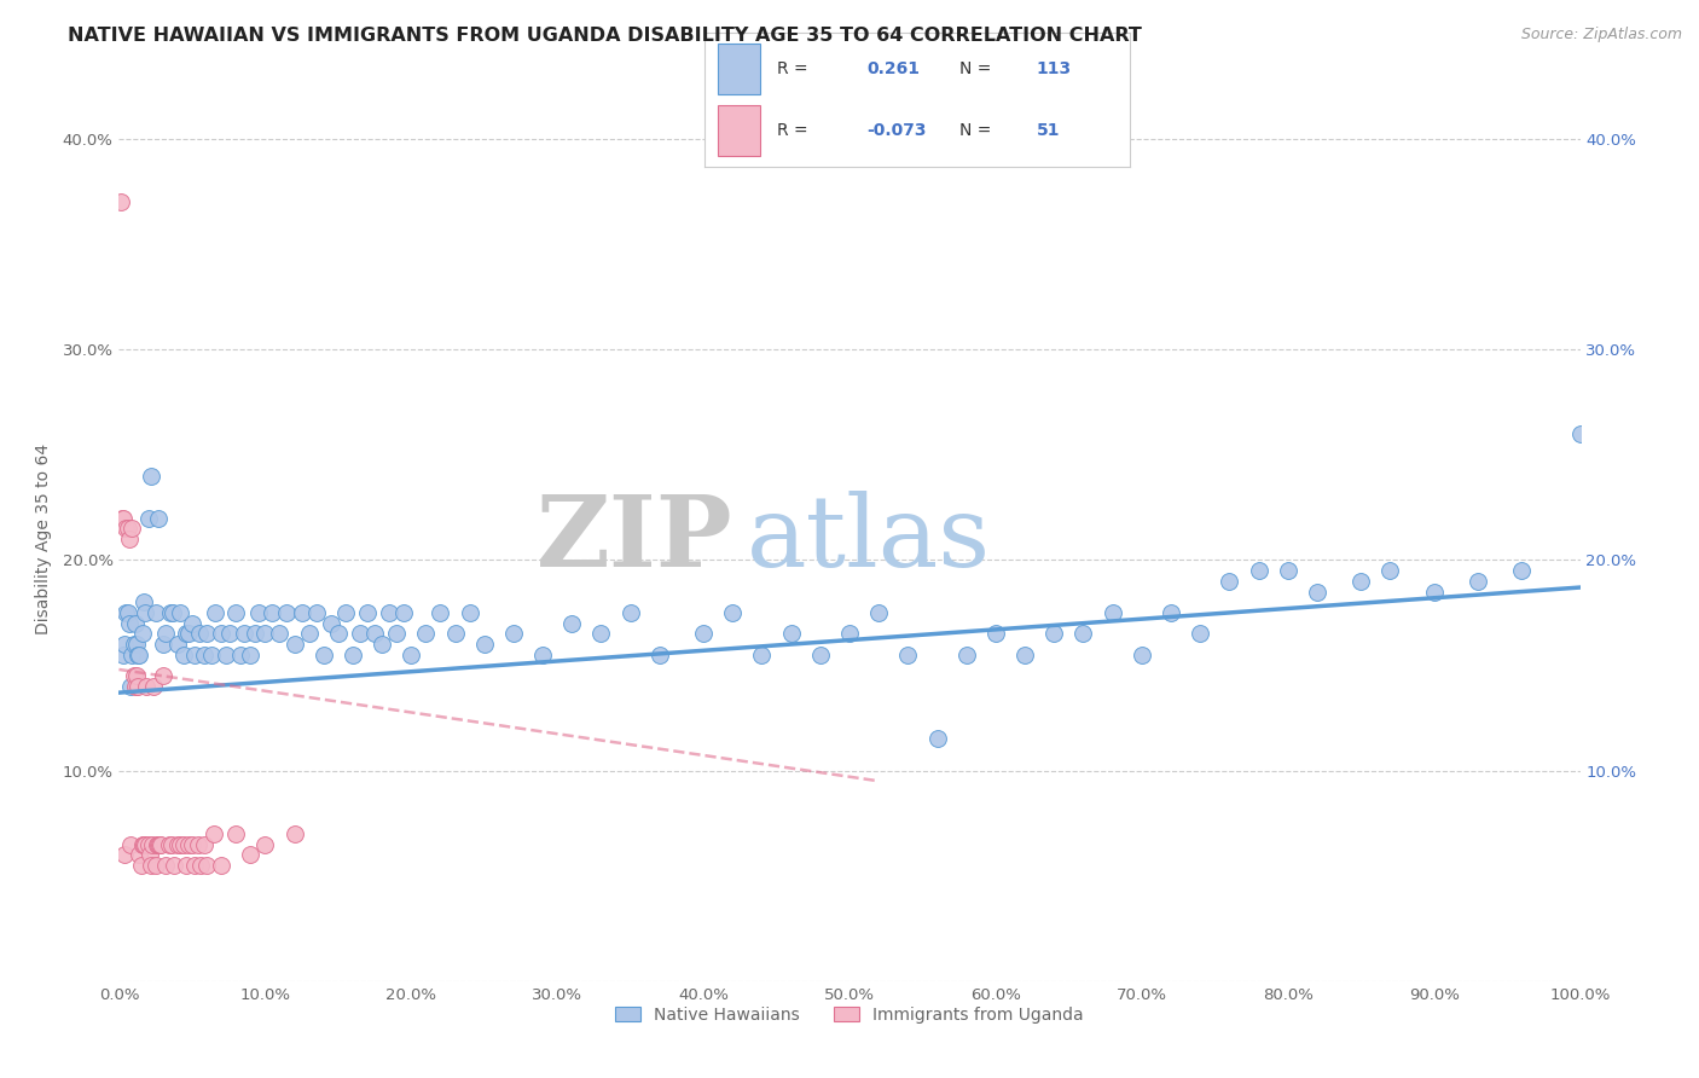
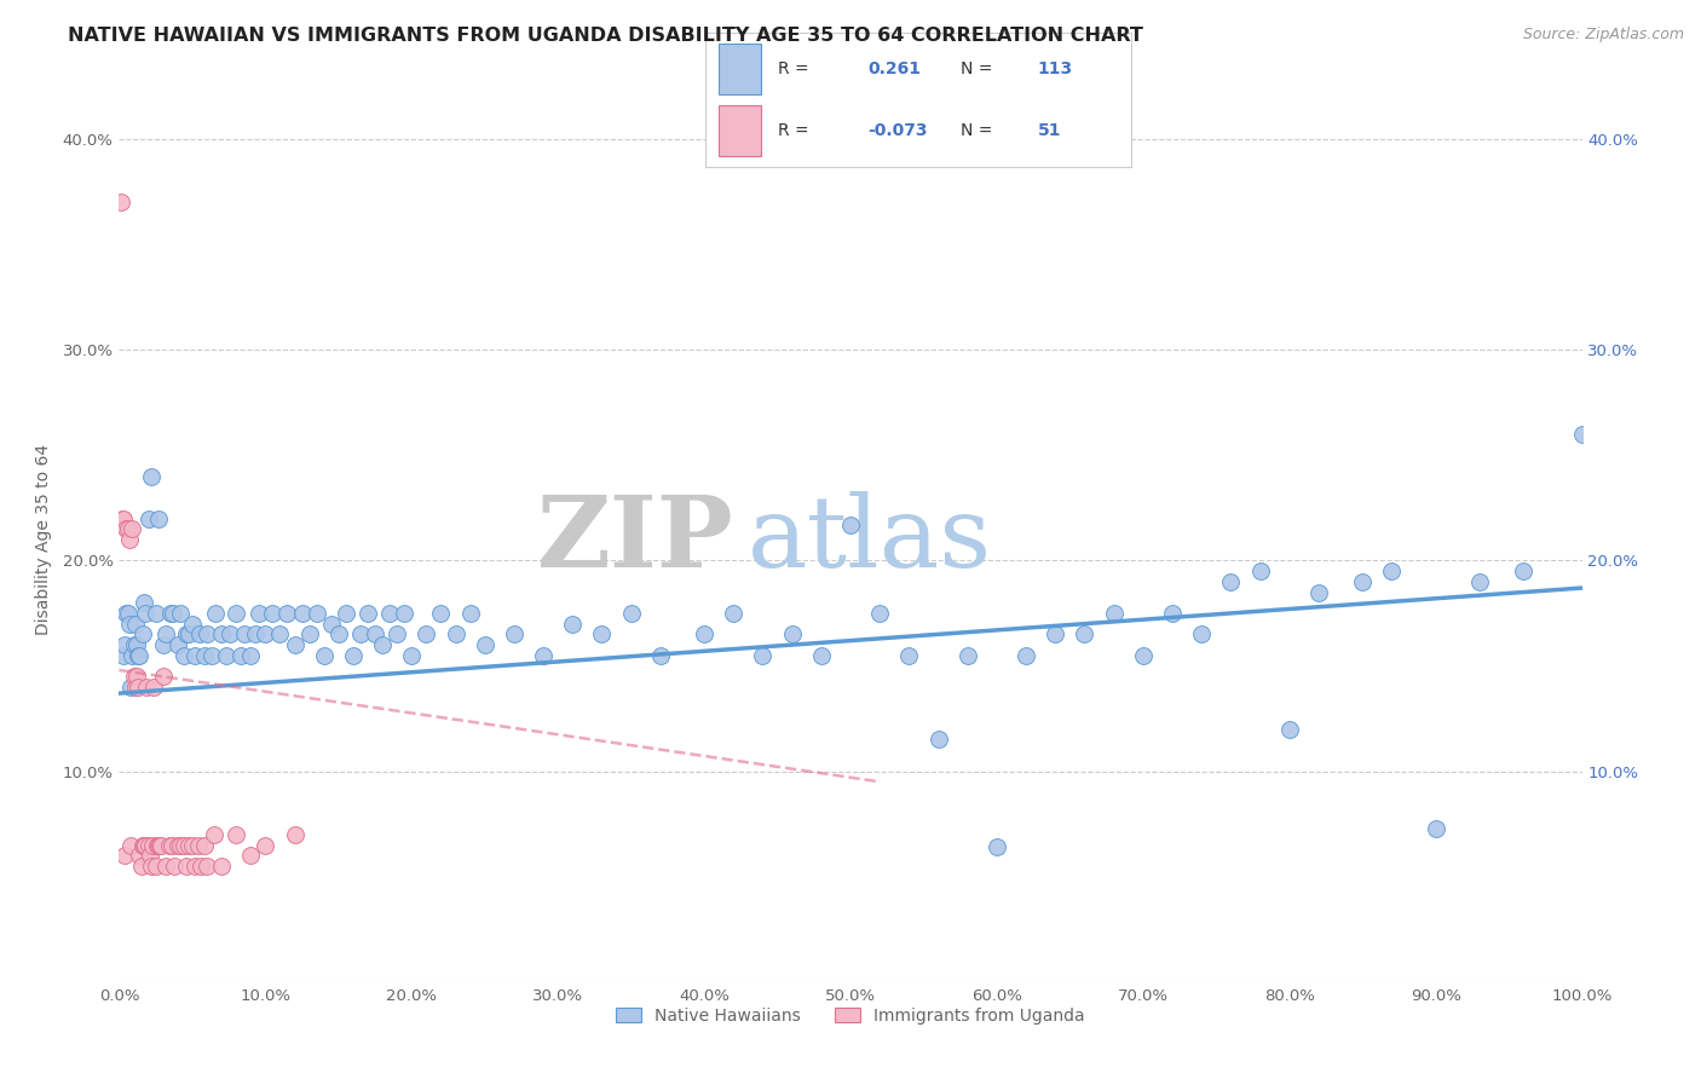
Native Hawaiians/50.0%: 16.5% -> 21.7%
Native Hawaiians/60.0%: 16.5% -> 6.4%
Native Hawaiians/80.0%: 19.5% -> 12.0%
Native Hawaiians/90.0%: 18.5% -> 7.3%
